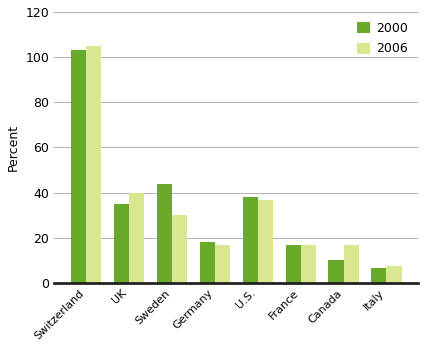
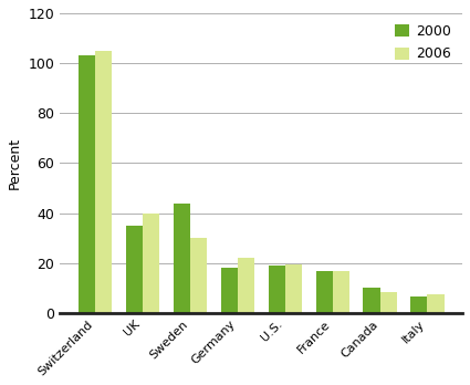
2006/Germany: 17.0 -> 22.0
2000/U.S.: 38.0 -> 19.0
2006/U.S.: 36.5 -> 19.5
2006/Canada: 17.0 -> 8.5
